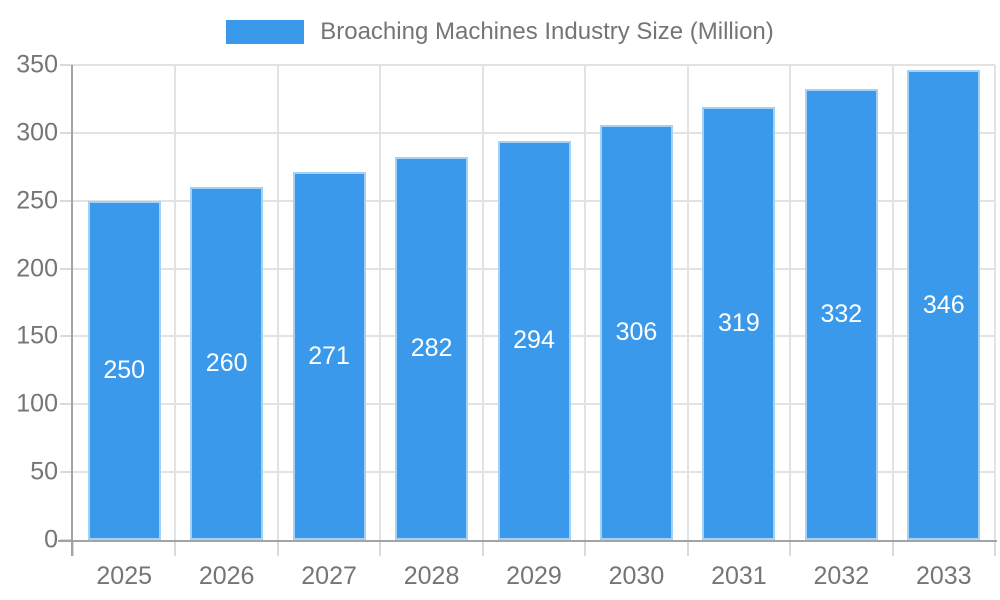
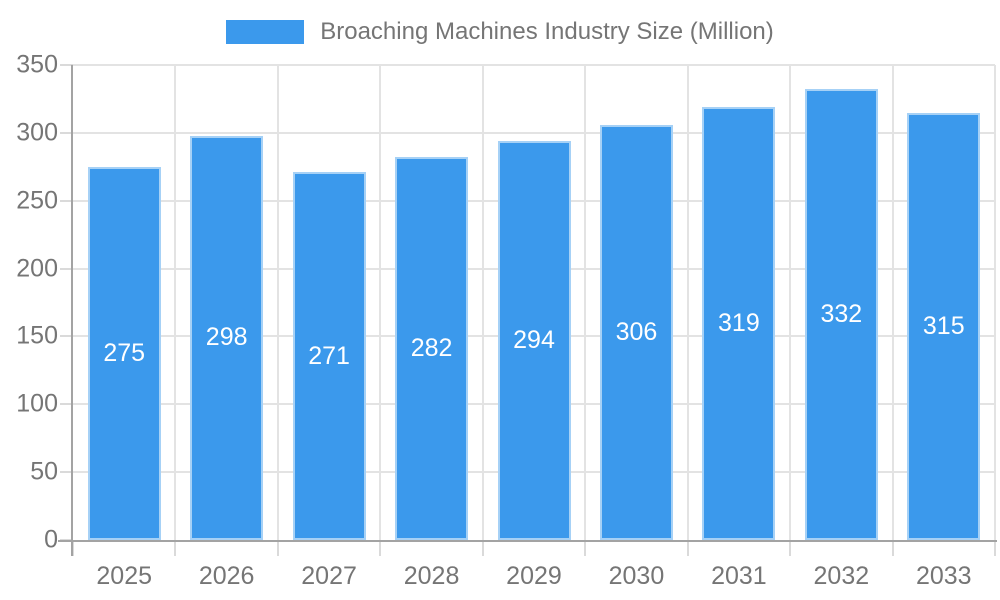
2025: 250 -> 275
2026: 260 -> 298
2033: 346 -> 315
